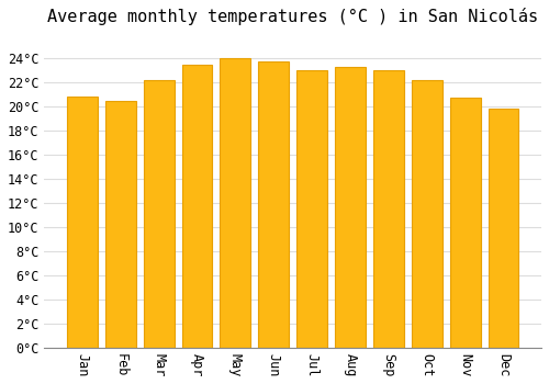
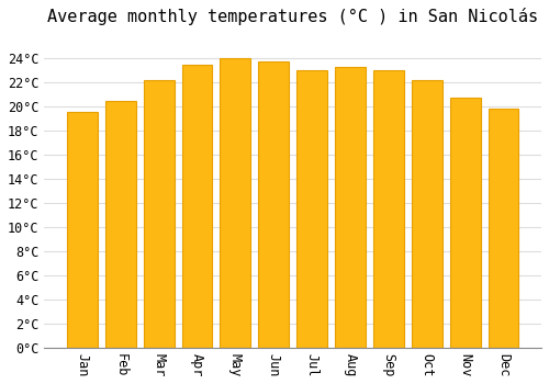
Jan: 20.8°C -> 19.5°C
